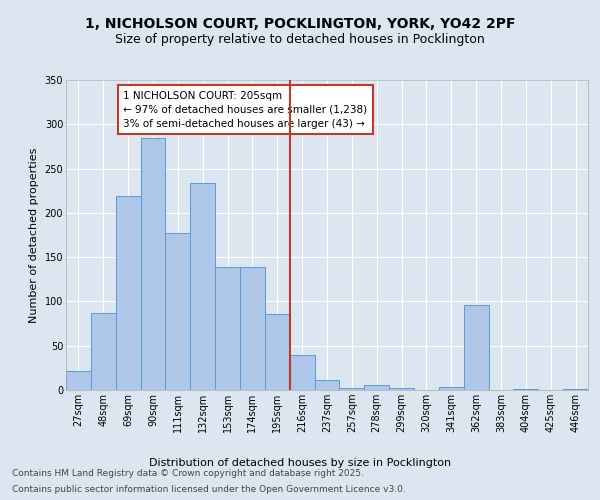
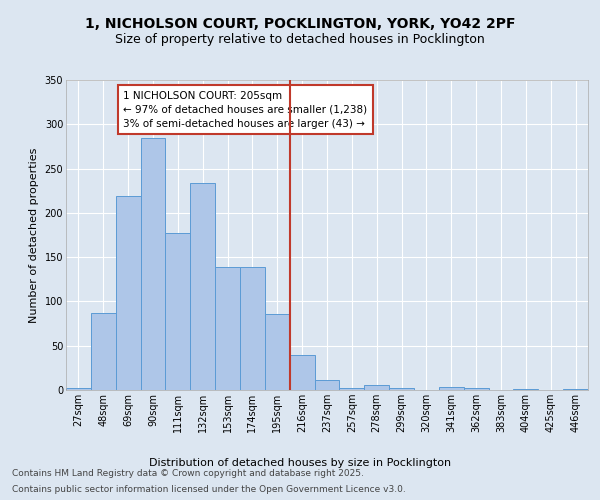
27sqm: 22 -> 2
362sqm: 96 -> 2
